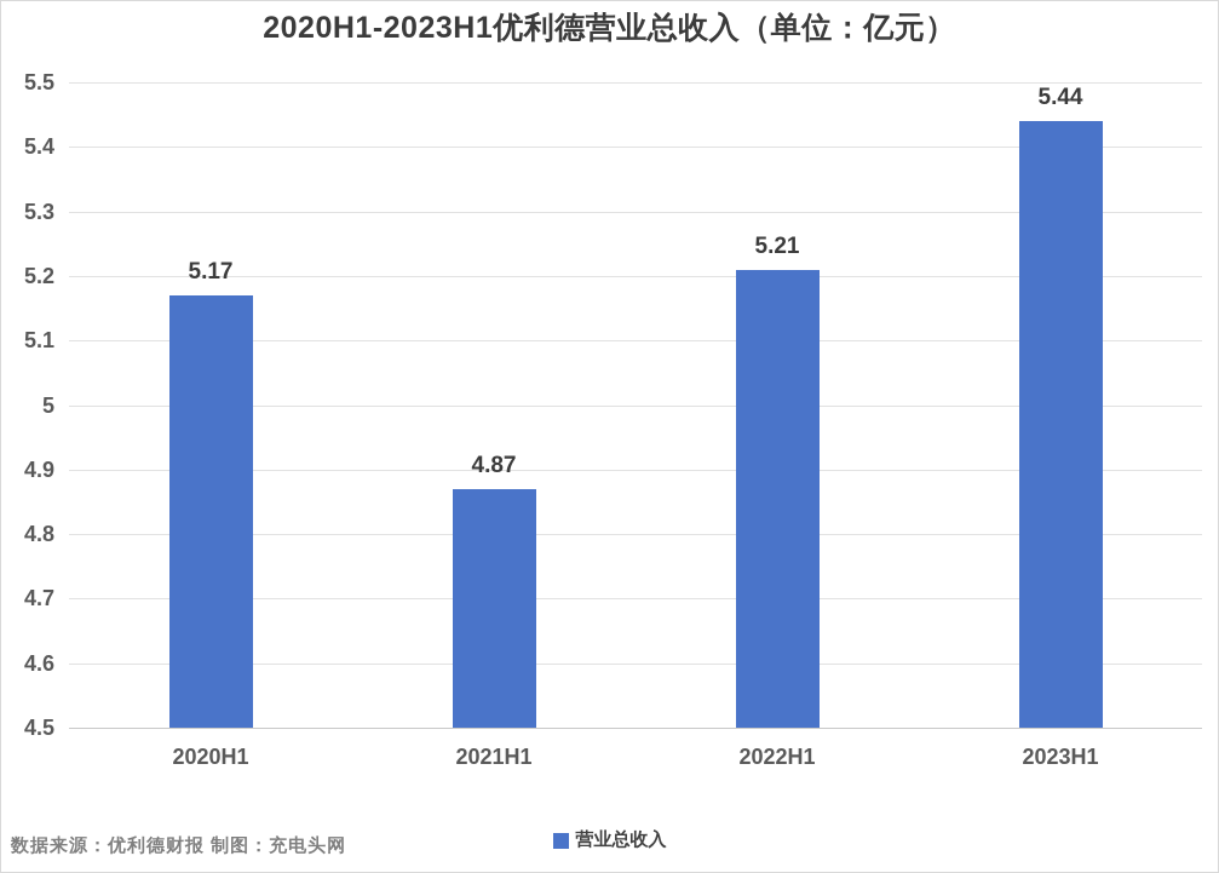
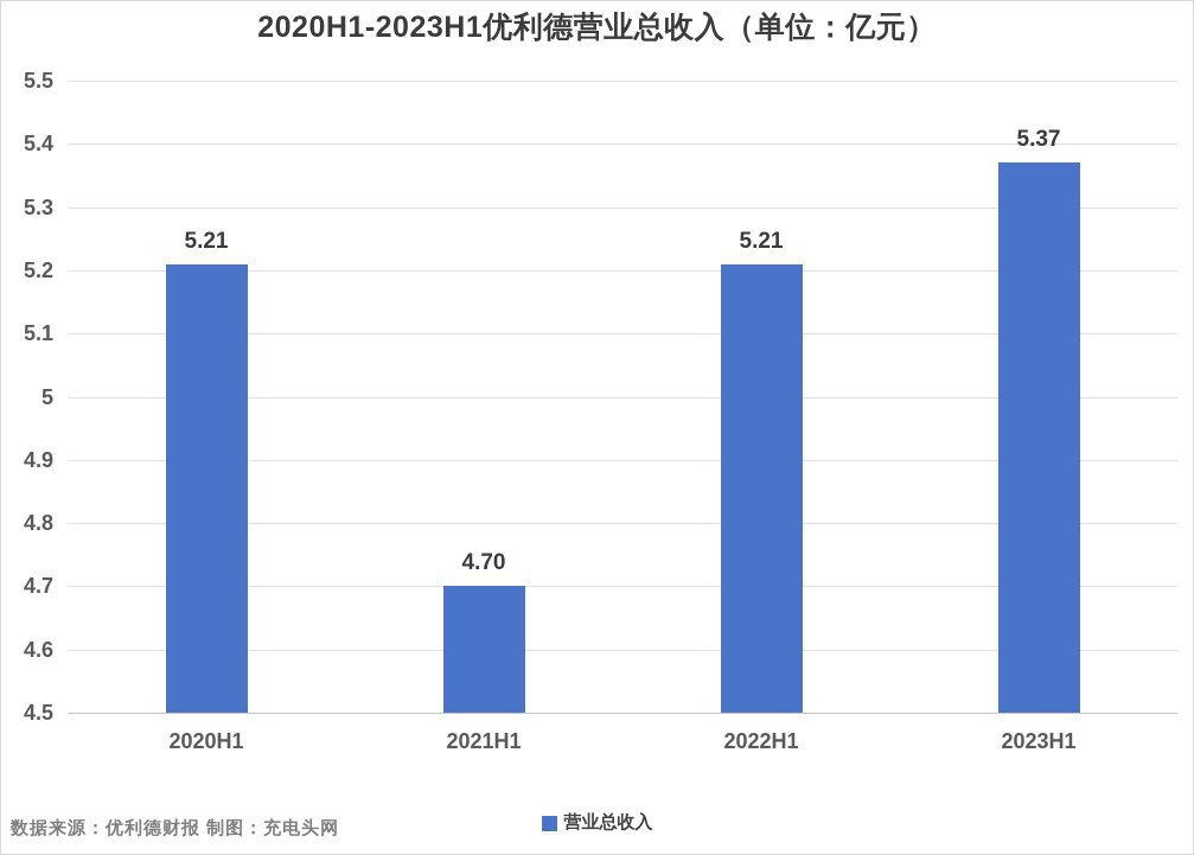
2020H1: 5.17 -> 5.21
2021H1: 4.87 -> 4.70
2023H1: 5.44 -> 5.37
